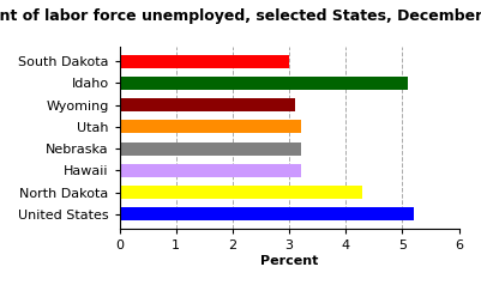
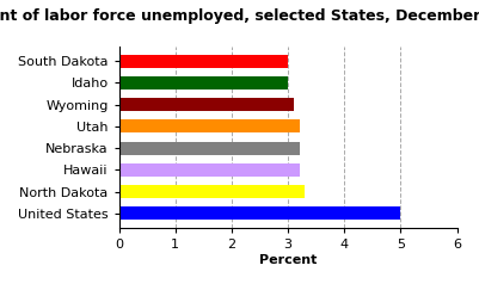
Idaho: 5.1 -> 3.0
North Dakota: 4.3 -> 3.3
United States: 5.2 -> 5.0
